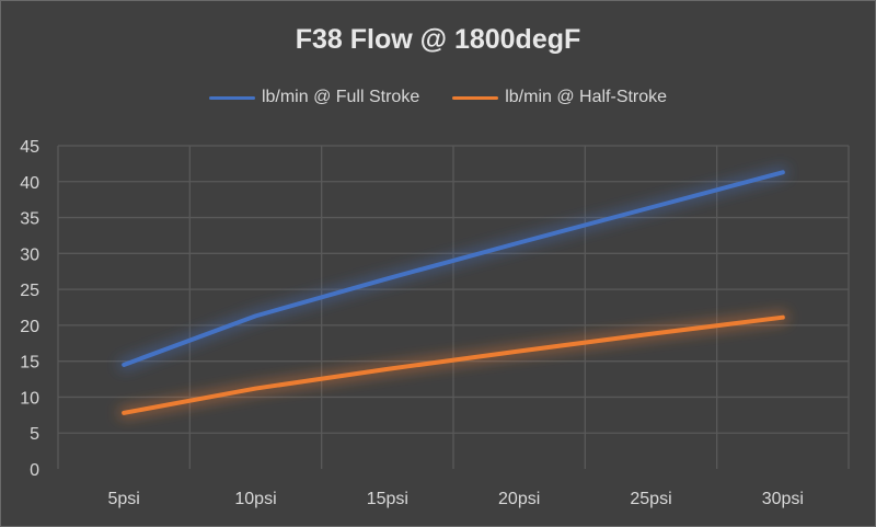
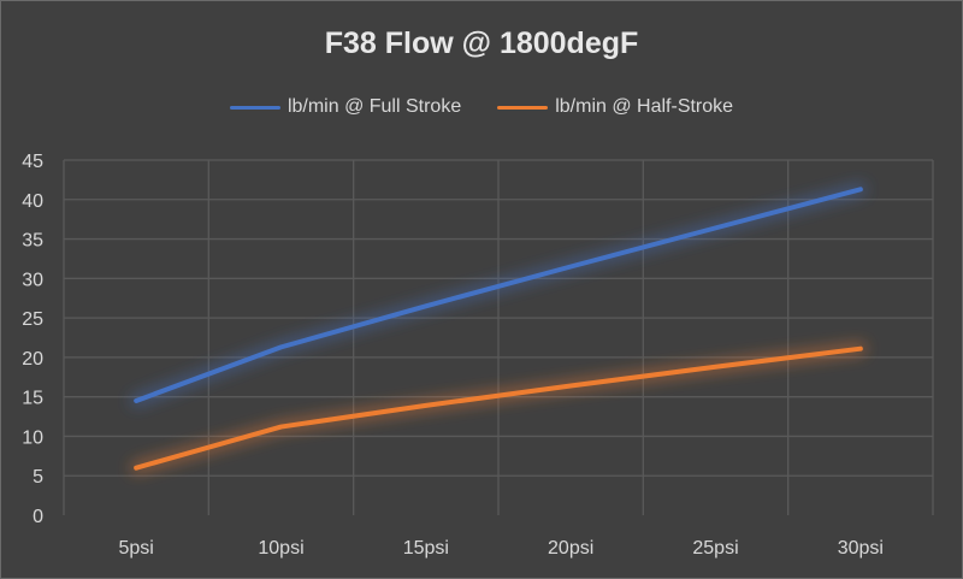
lb/min @ Half-Stroke/5psi: 8 -> 6
